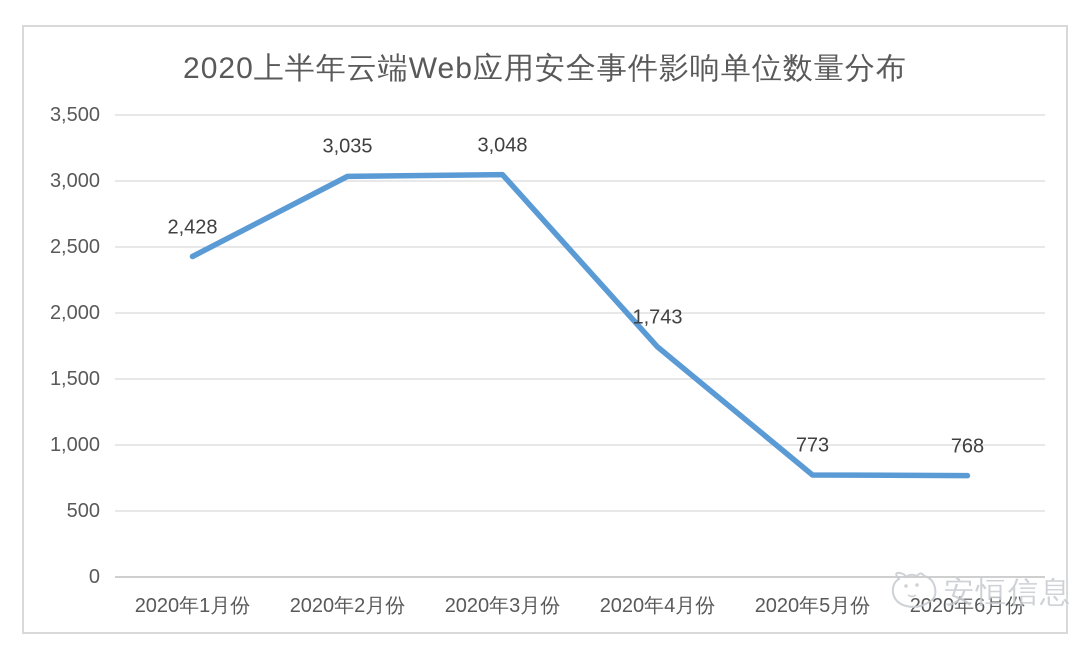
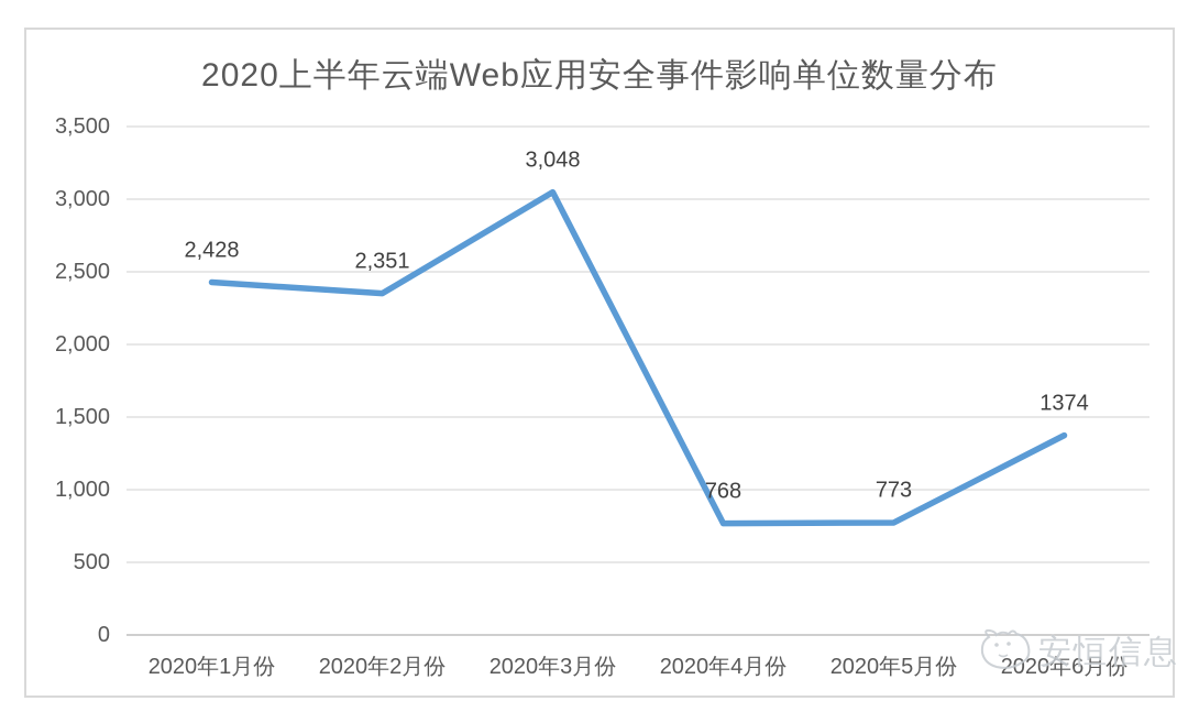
2020年2月份: 3,035 -> 2,351
2020年4月份: 1,743 -> 768
2020年6月份: 768 -> 1374
